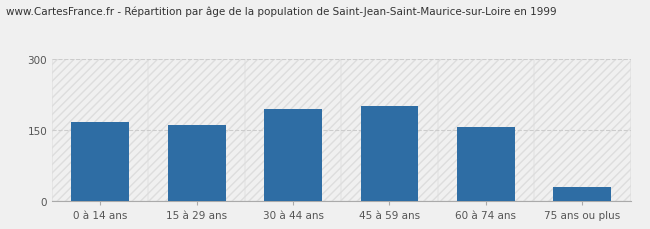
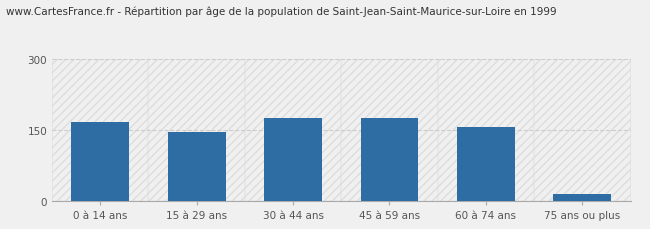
15 à 29 ans: 161 -> 145
30 à 44 ans: 194 -> 175
45 à 59 ans: 200 -> 175
75 ans ou plus: 30 -> 15
